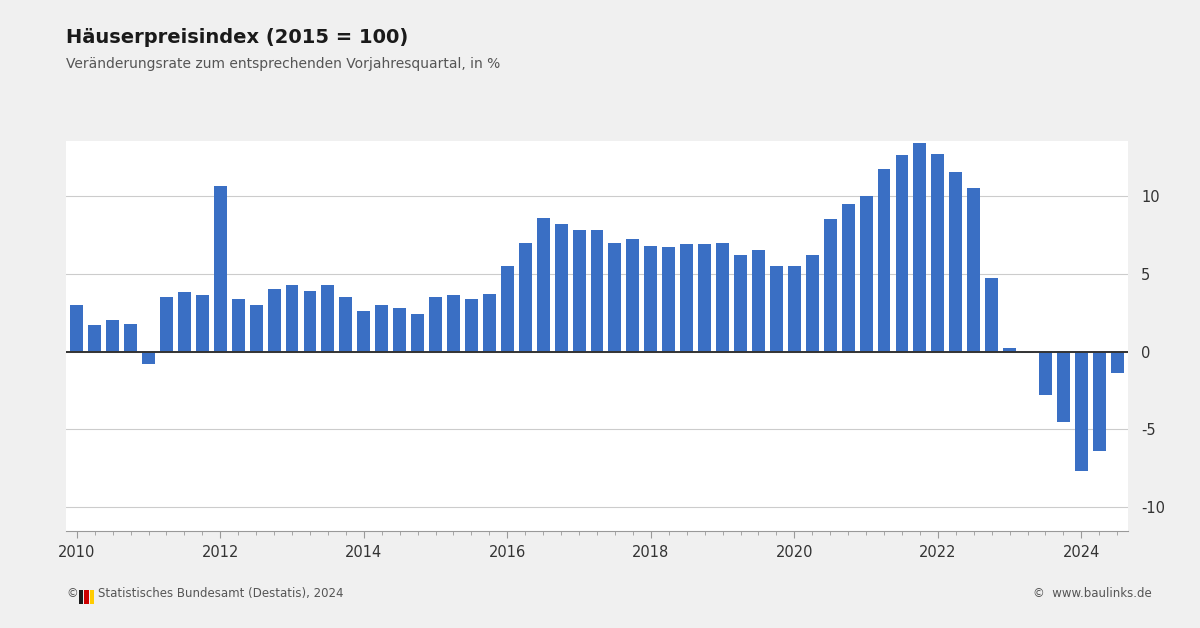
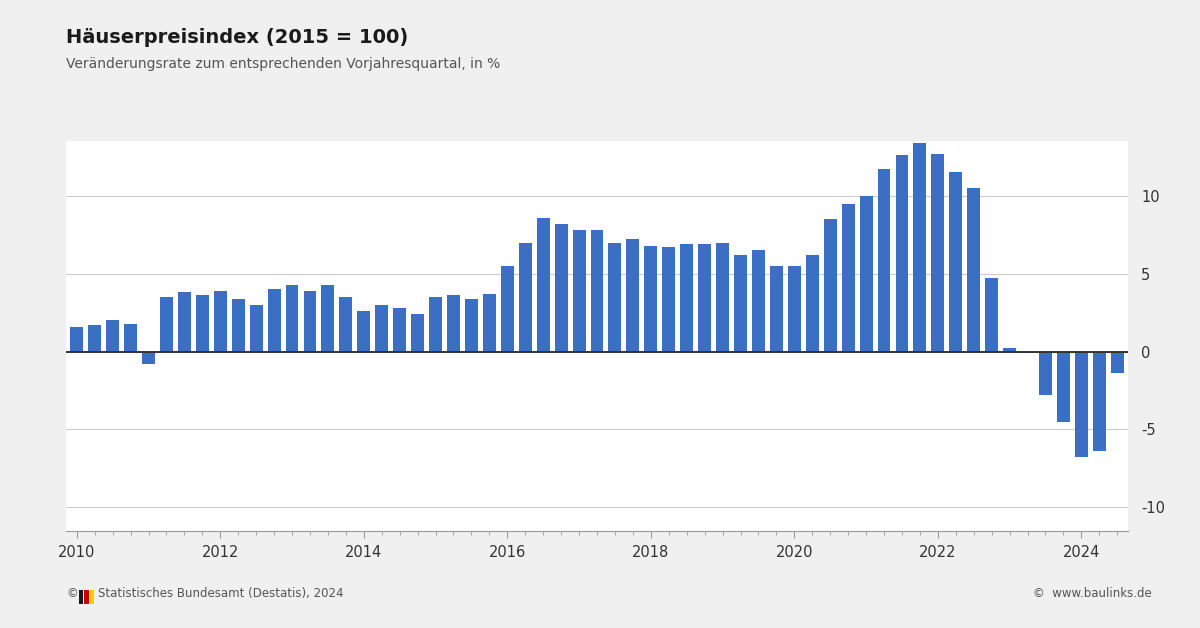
2010: 3.0 -> 1.6
2012: 10.6 -> 3.9
2024: -7.7 -> -6.8
